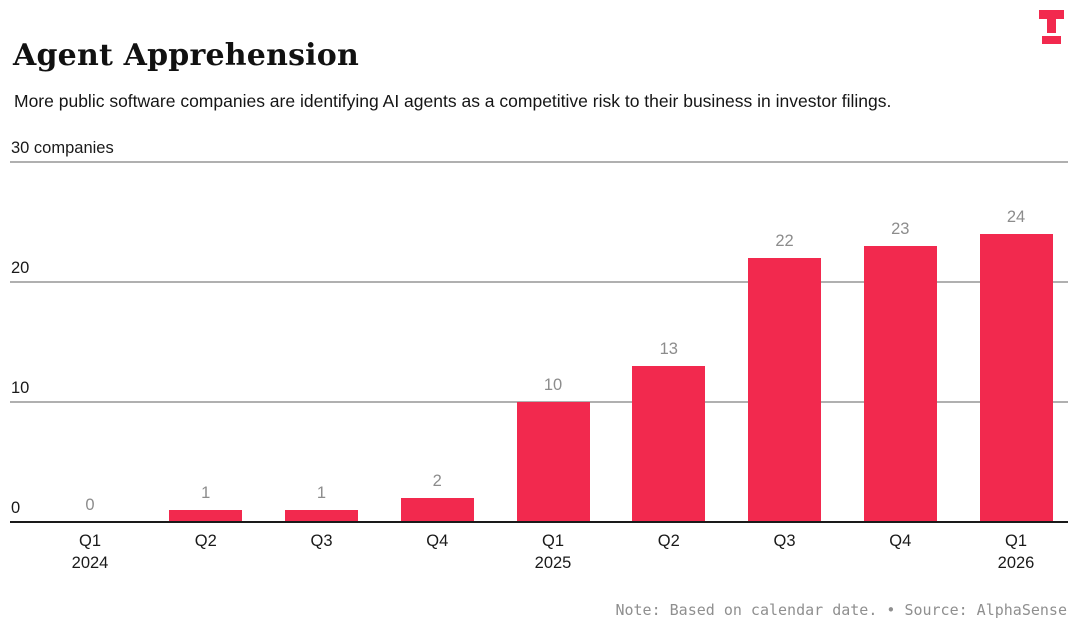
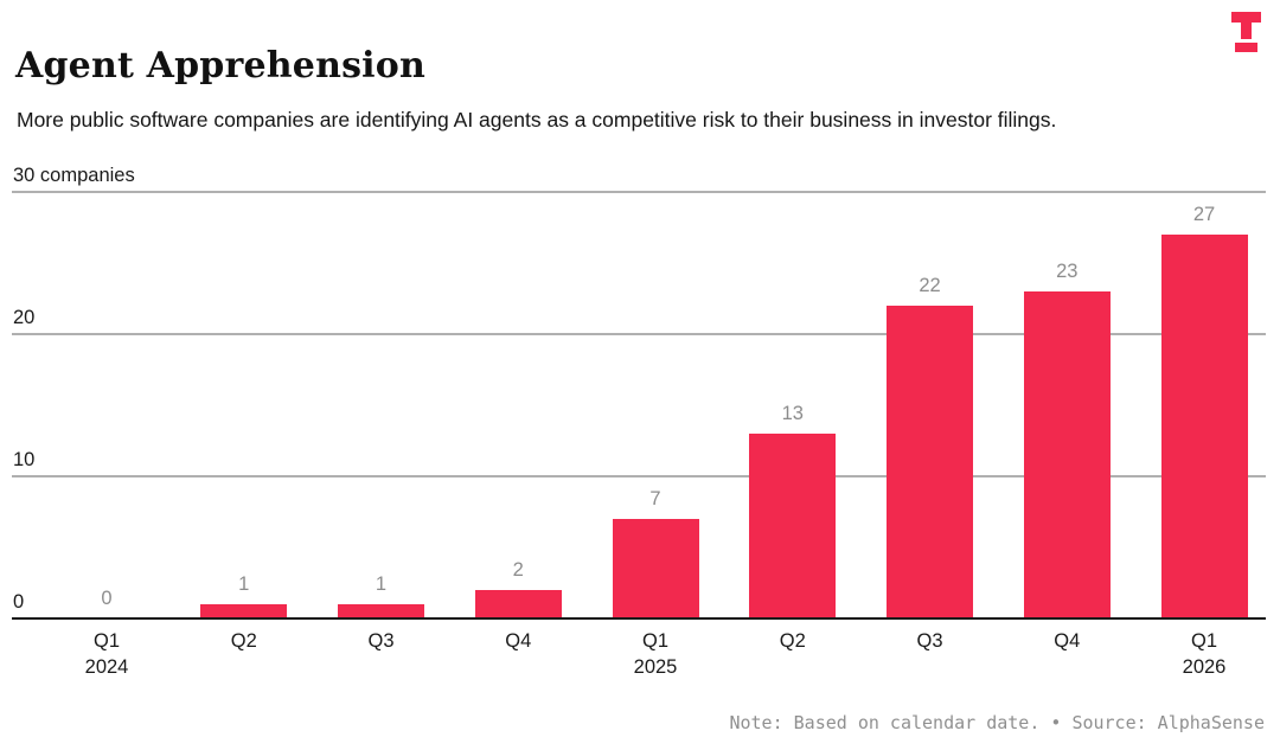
Q1 2025: 10 -> 7
Q1 2026: 24 -> 27
